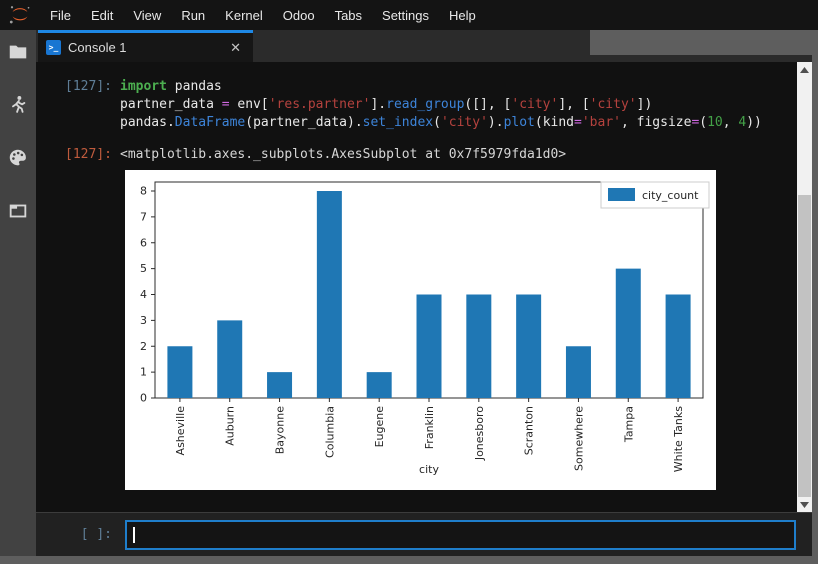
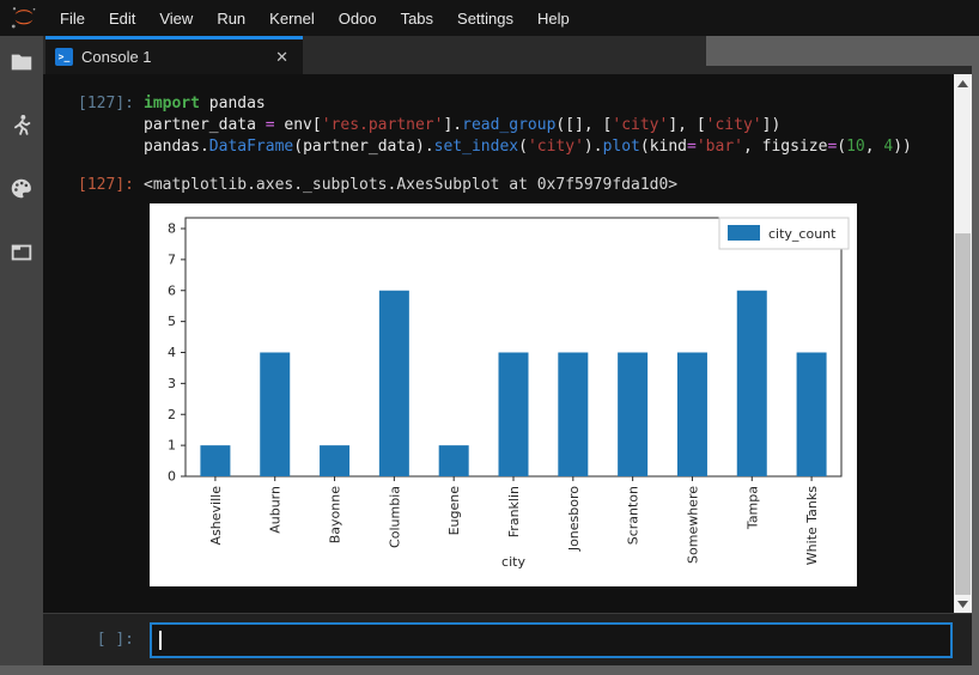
Asheville: 2 -> 1
Auburn: 3 -> 4
Columbia: 8 -> 6
Somewhere: 2 -> 4
Tampa: 5 -> 6
